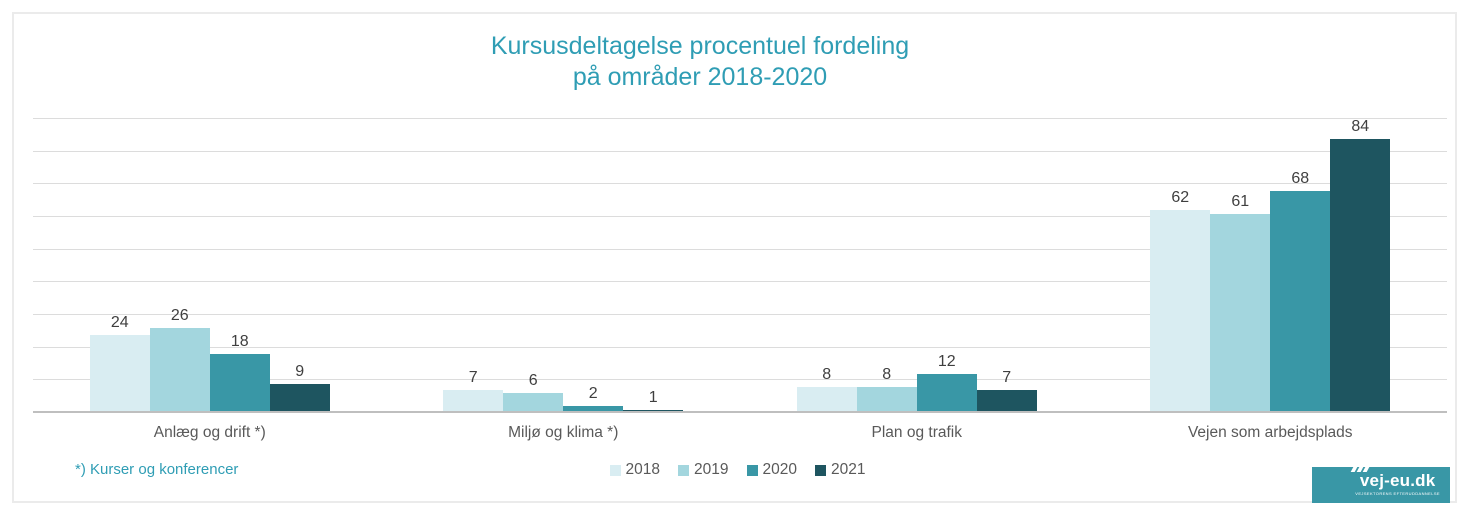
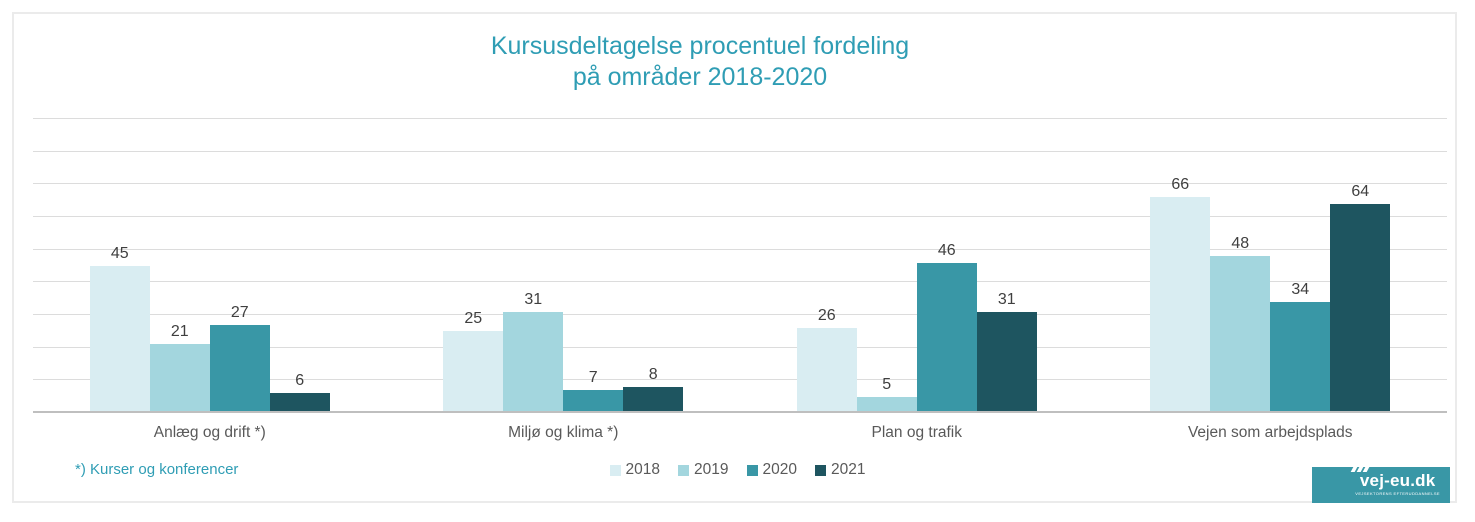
2018/Anlæg og drift *): 24 -> 45
2019/Anlæg og drift *): 26 -> 21
2020/Anlæg og drift *): 18 -> 27
2021/Anlæg og drift *): 9 -> 6
2018/Miljø og klima *): 7 -> 25
2019/Miljø og klima *): 6 -> 31
2020/Miljø og klima *): 2 -> 7
2021/Miljø og klima *): 1 -> 8
2018/Plan og trafik: 8 -> 26
2019/Plan og trafik: 8 -> 5
2020/Plan og trafik: 12 -> 46
2021/Plan og trafik: 7 -> 31
2018/Vejen som arbejdsplads: 62 -> 66
2019/Vejen som arbejdsplads: 61 -> 48
2020/Vejen som arbejdsplads: 68 -> 34
2021/Vejen som arbejdsplads: 84 -> 64
